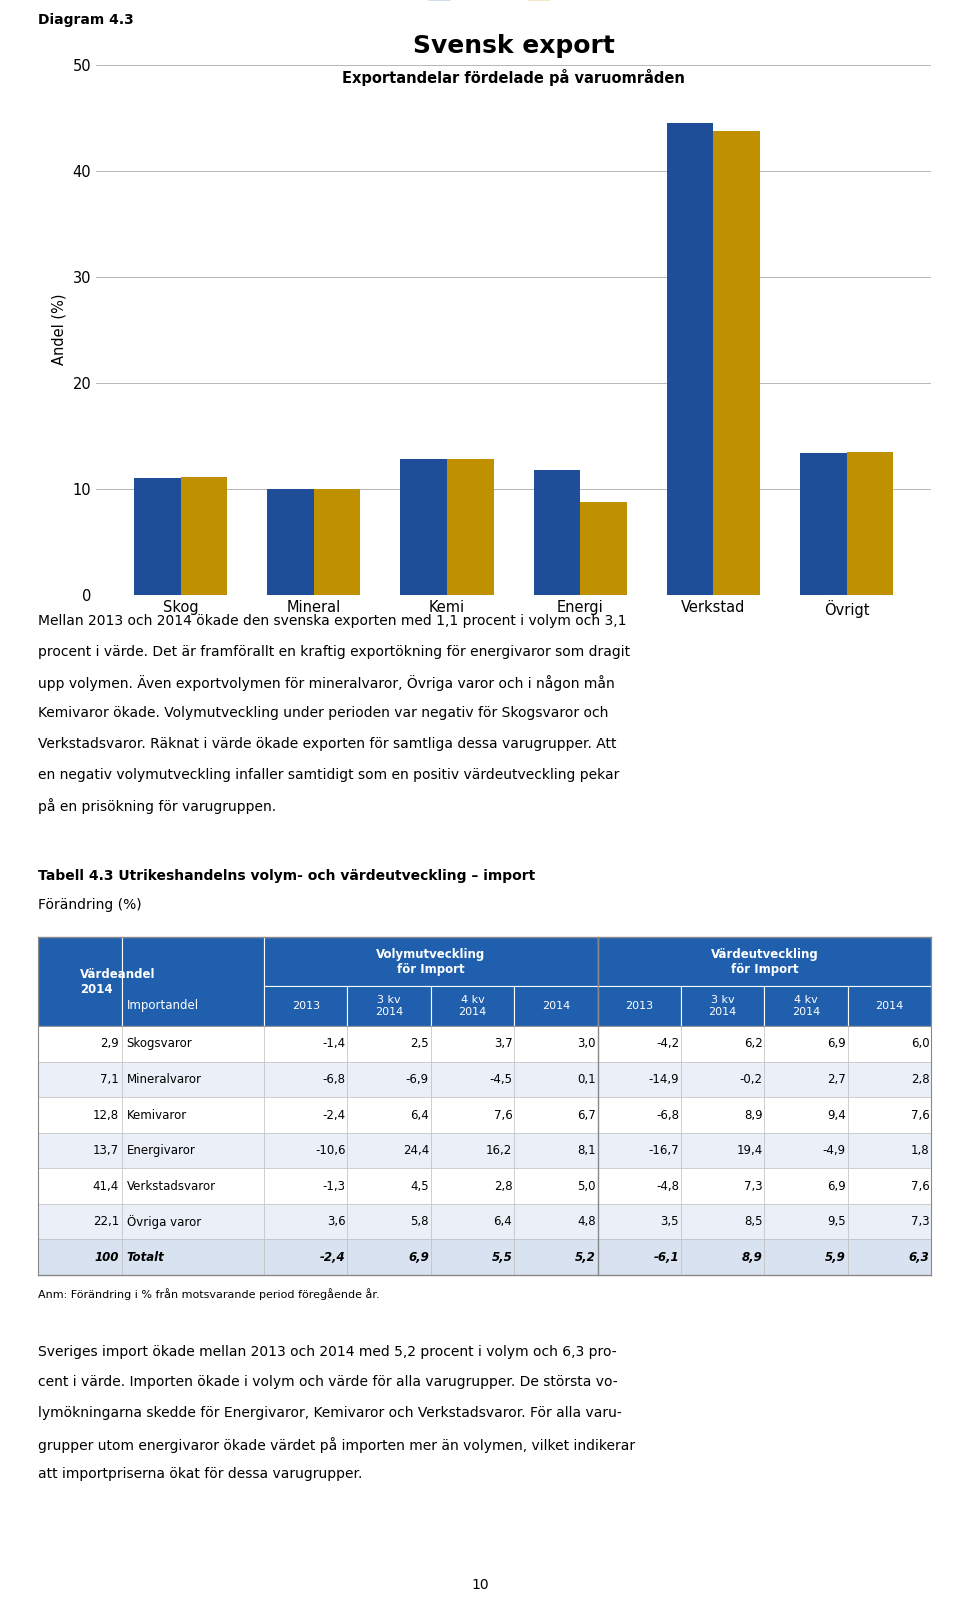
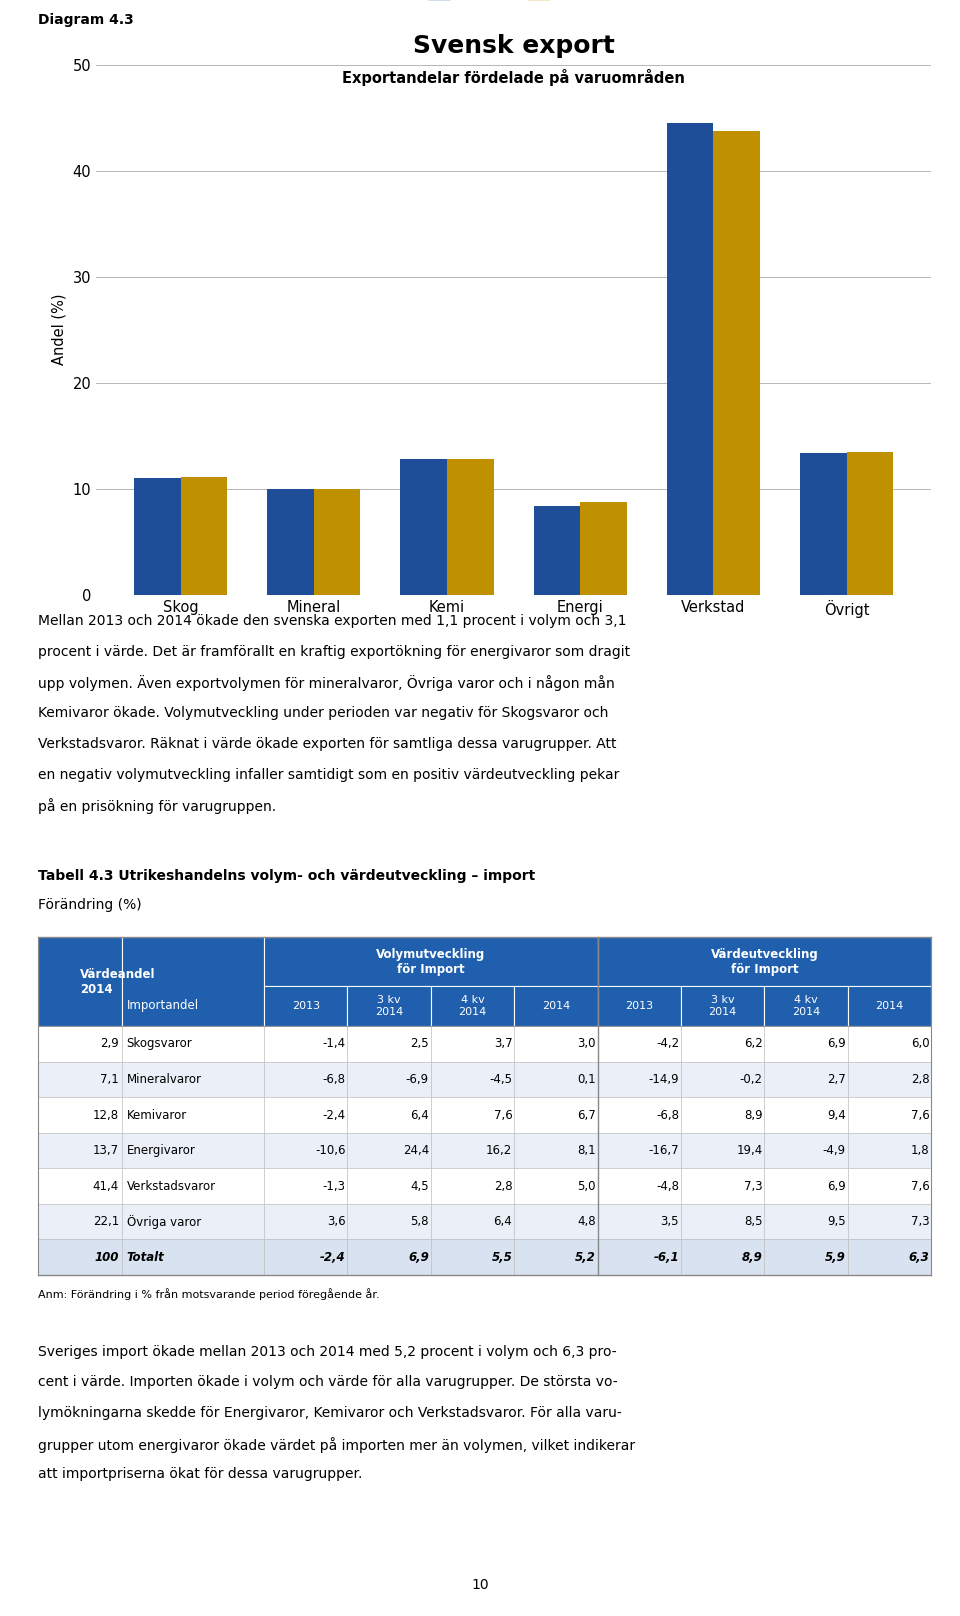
2013/Energi: 11.8 -> 8.4
